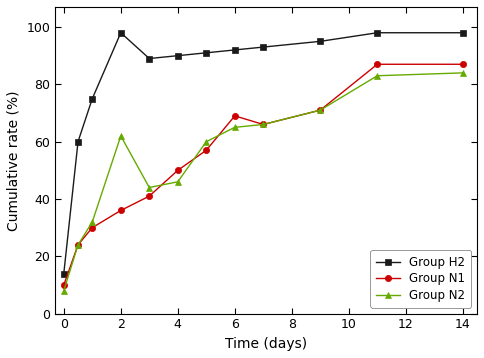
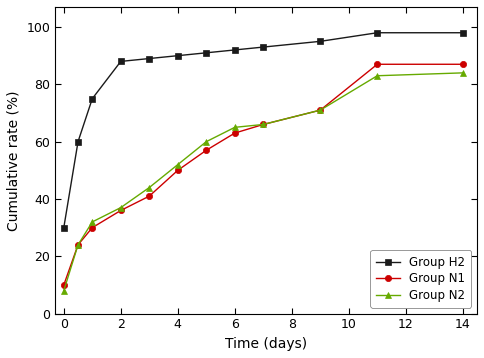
Group H2/0: 14 -> 30
Group H2/2: 98 -> 88
Group N2/2: 62 -> 37
Group N2/4: 46 -> 52
Group N1/6: 69 -> 63
